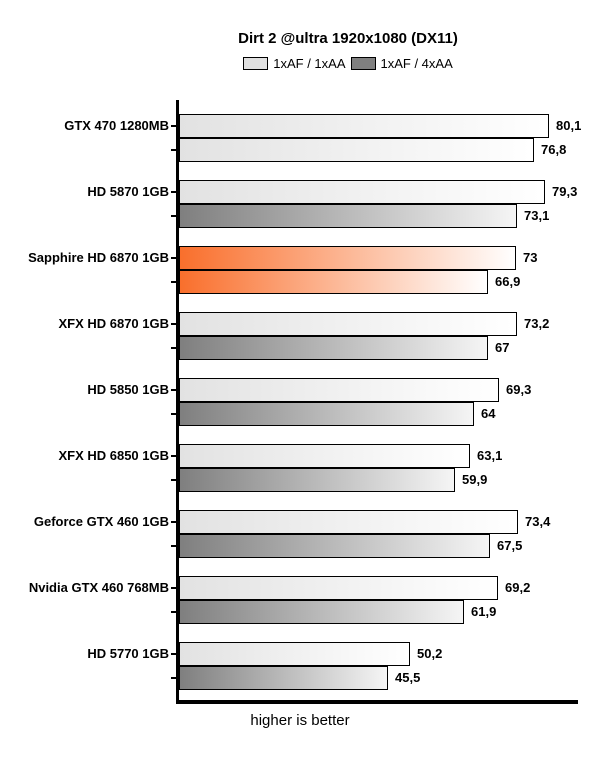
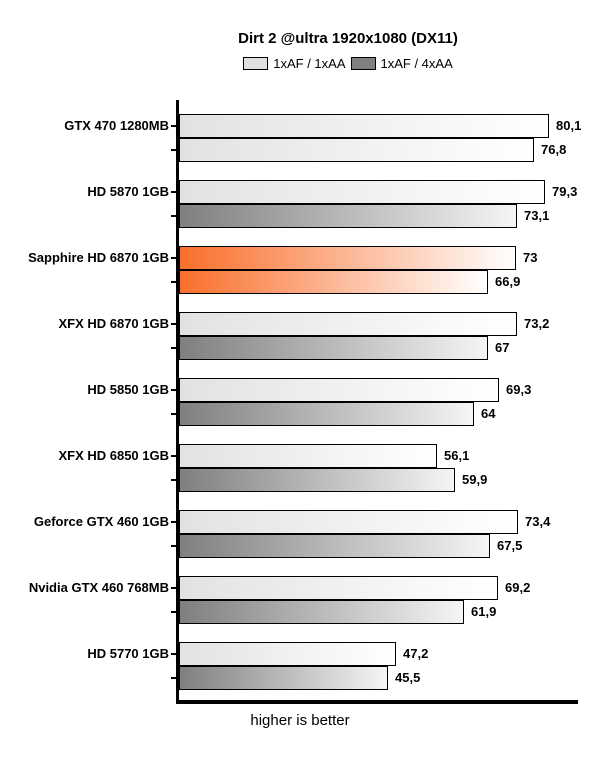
1xAF / 1xAA/XFX HD 6850 1GB: 63,1 -> 56,1
1xAF / 1xAA/HD 5770 1GB: 50,2 -> 47,2
